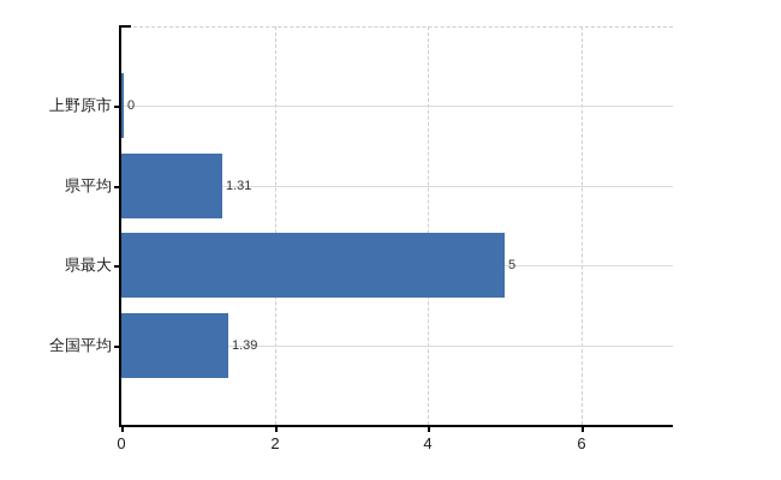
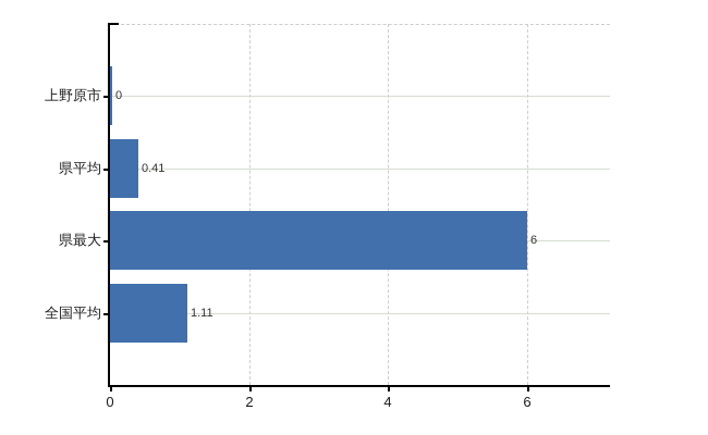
県平均: 1.31 -> 0.41
県最大: 5 -> 6
全国平均: 1.39 -> 1.11
